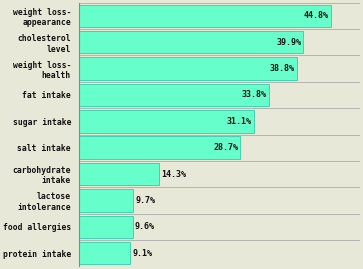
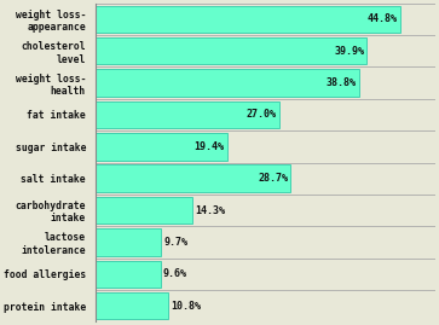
fat intake: 33.8% -> 27.0%
sugar intake: 31.1% -> 19.4%
protein intake: 9.1% -> 10.8%
